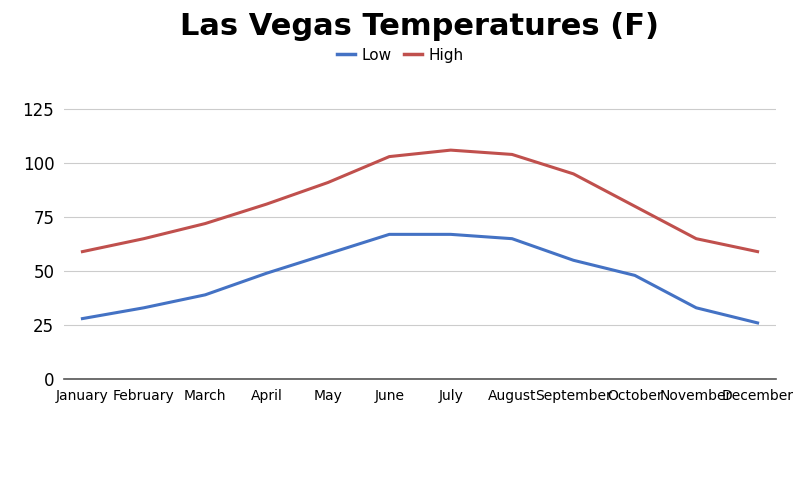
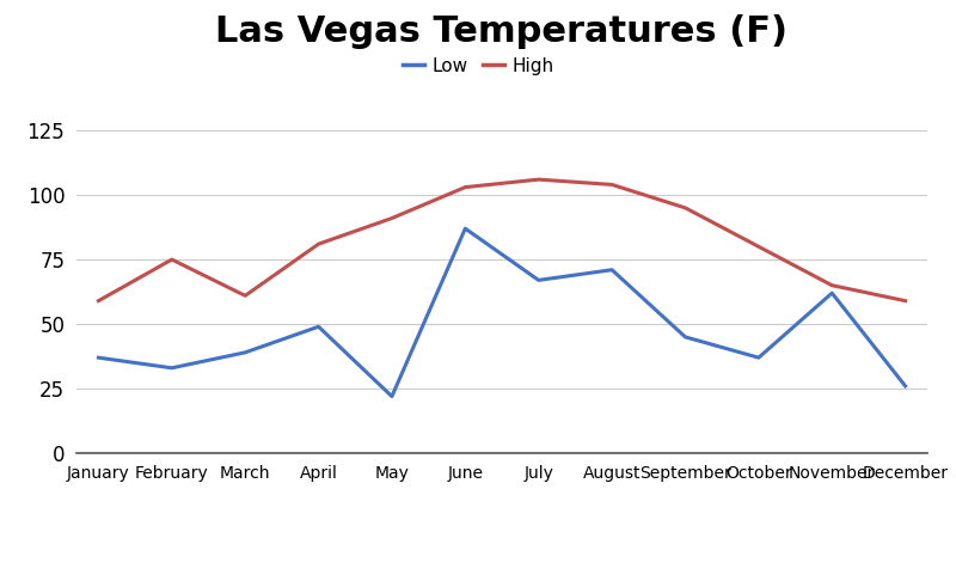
Low/January: 28 -> 37
High/February: 65 -> 75
High/March: 72 -> 61
Low/May: 58 -> 22
Low/June: 67 -> 87
Low/August: 65 -> 71
Low/September: 55 -> 45
Low/October: 48 -> 37
Low/November: 33 -> 62
